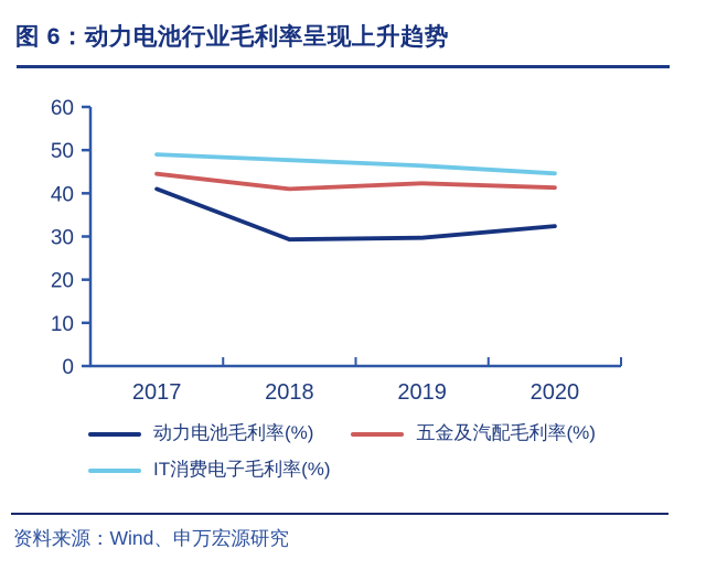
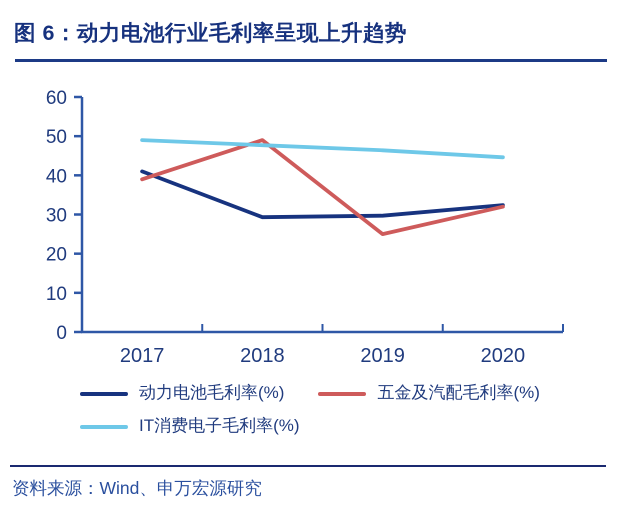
五金及汽配毛利率(%)/2017: 44 -> 39
五金及汽配毛利率(%)/2018: 41 -> 49
五金及汽配毛利率(%)/2019: 42 -> 25
五金及汽配毛利率(%)/2020: 41 -> 32
